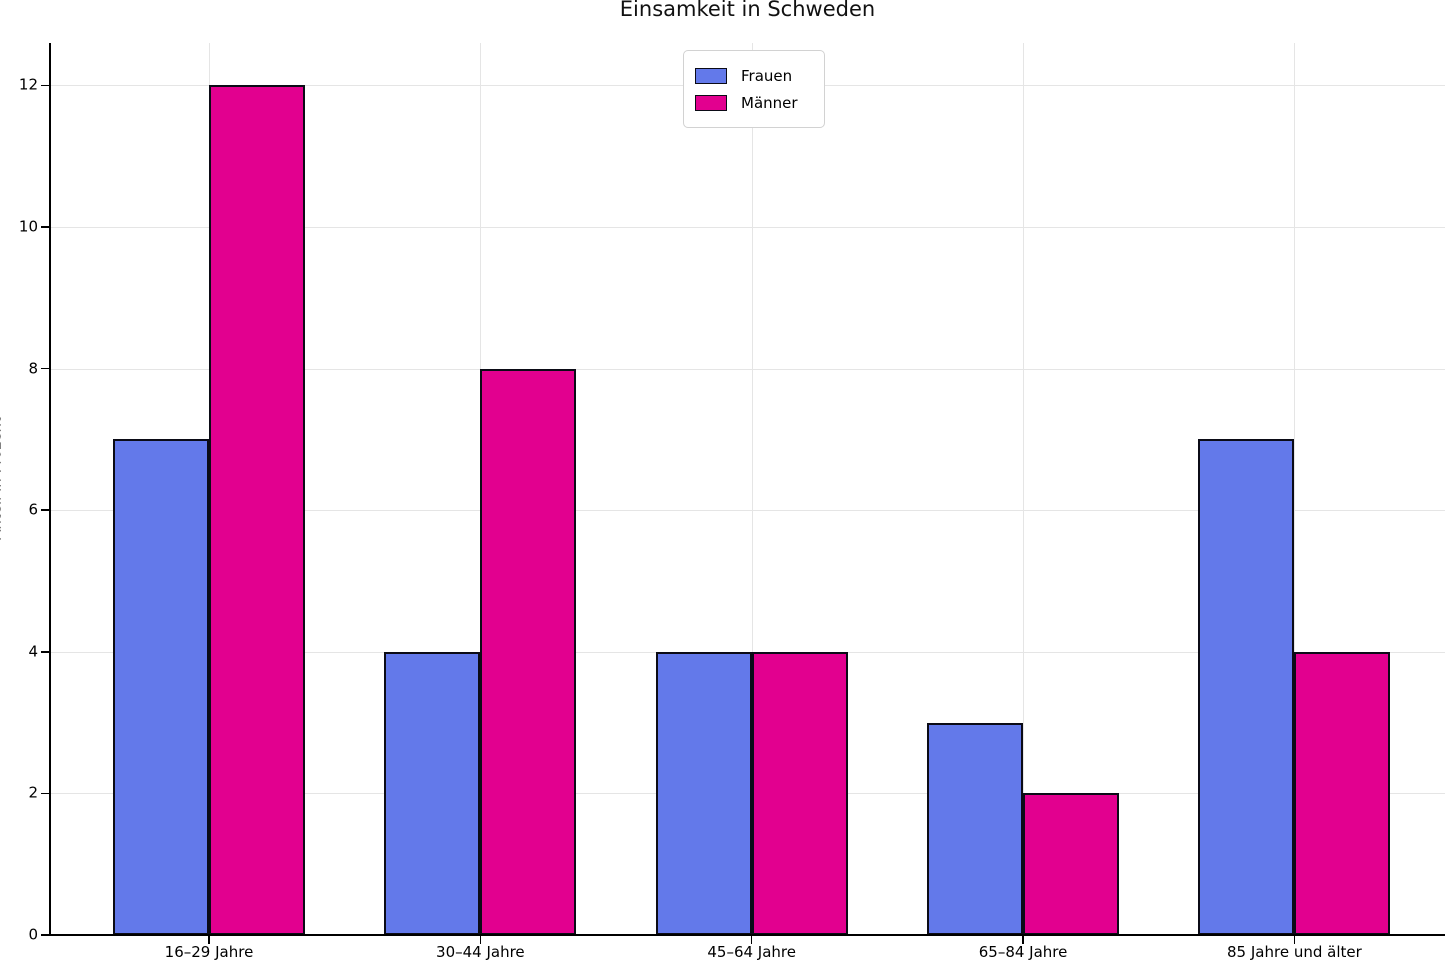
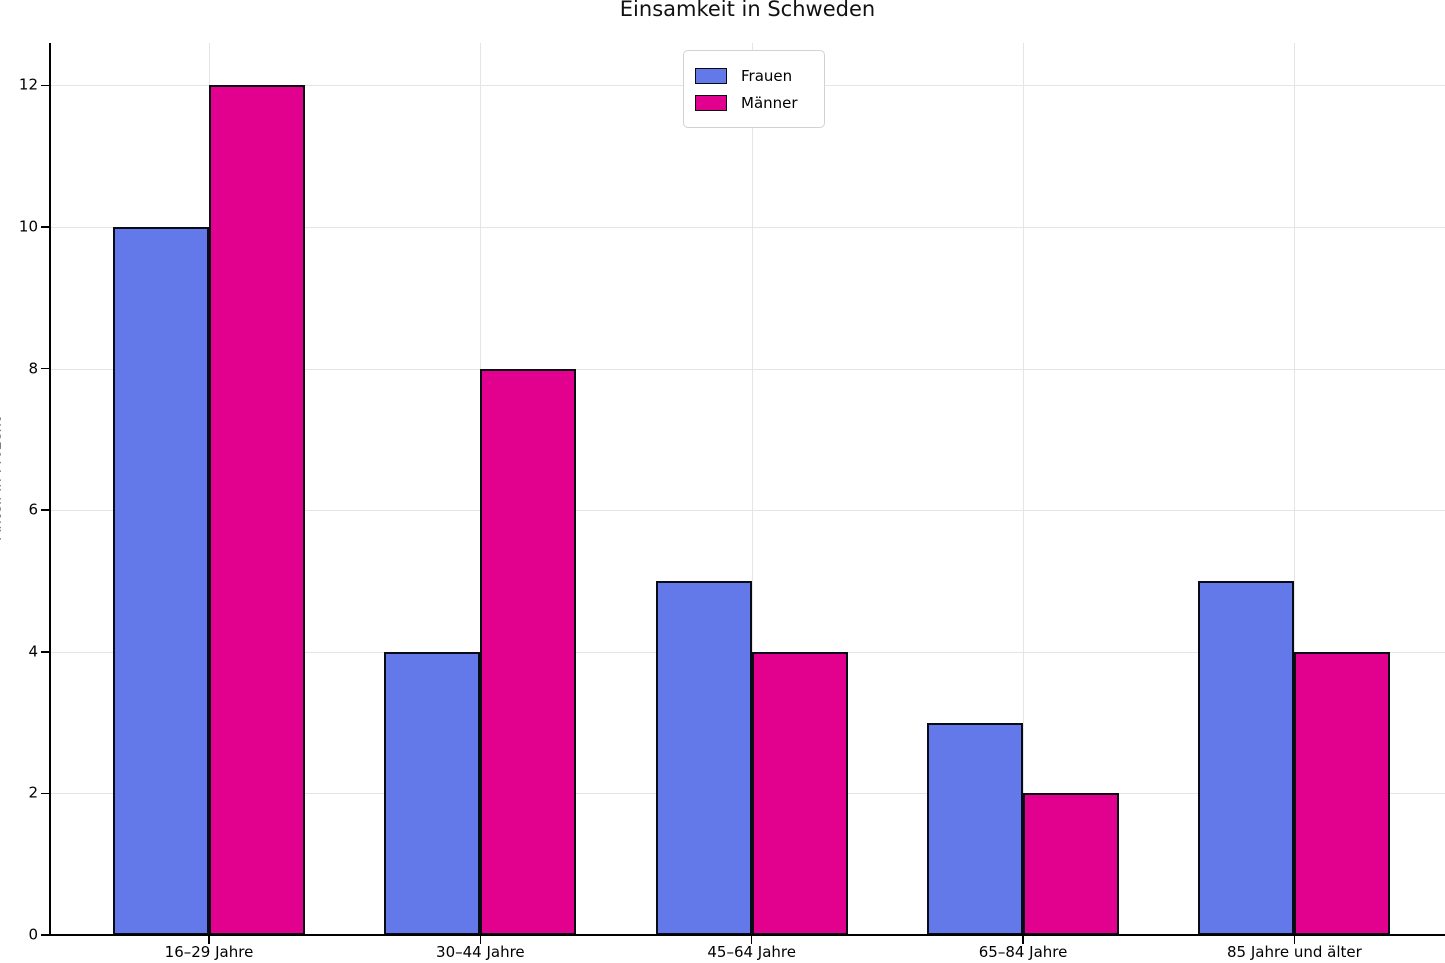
Frauen/16–29 Jahre: 7 -> 10
Frauen/45–64 Jahre: 4 -> 5
Frauen/85 Jahre und älter: 7 -> 5
